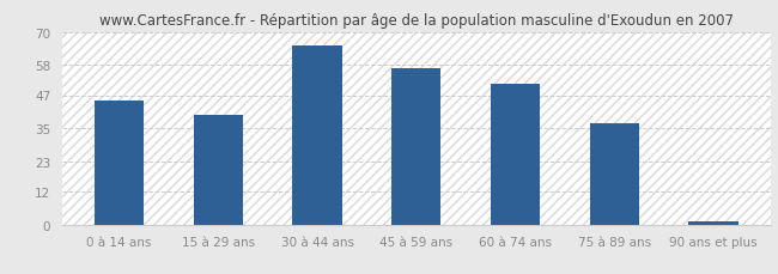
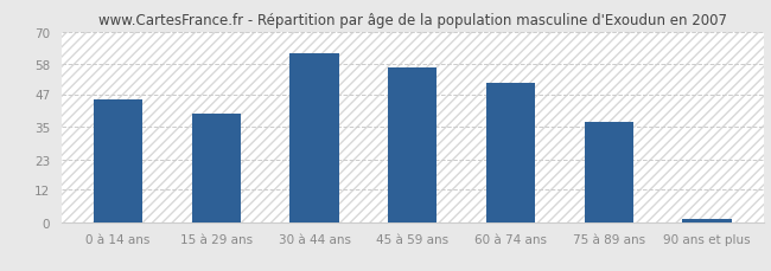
30 à 44 ans: 65 -> 62
